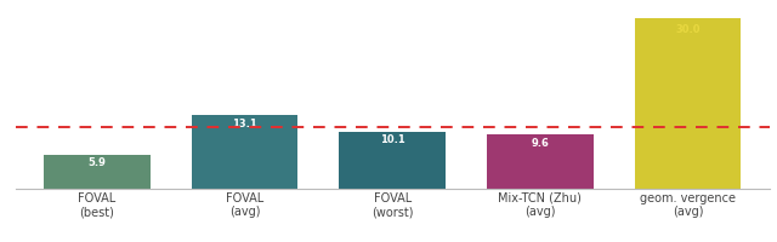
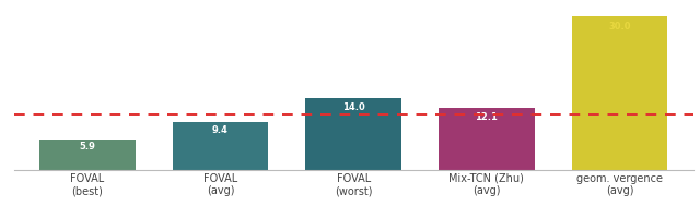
FOVAL (avg): 13.1 -> 9.4
FOVAL (worst): 10.1 -> 14.0
Mix-TCN (Zhu) (avg): 9.6 -> 12.1
